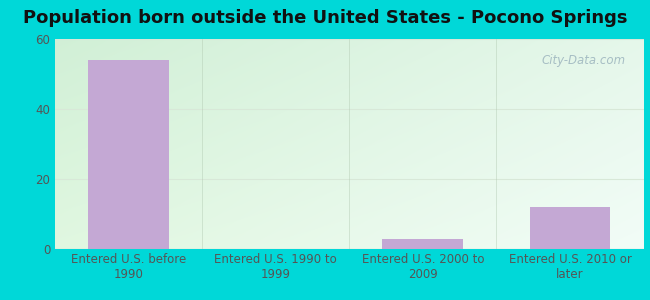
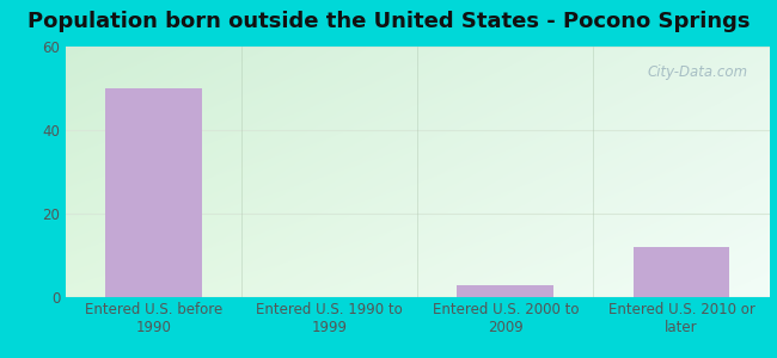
Entered U.S. before 1990: 54 -> 50
